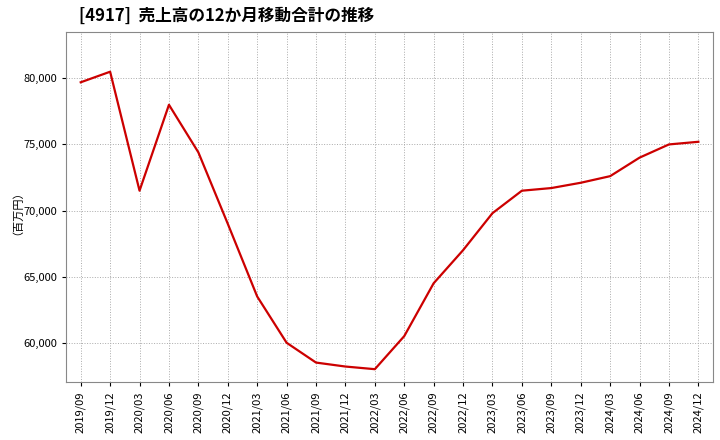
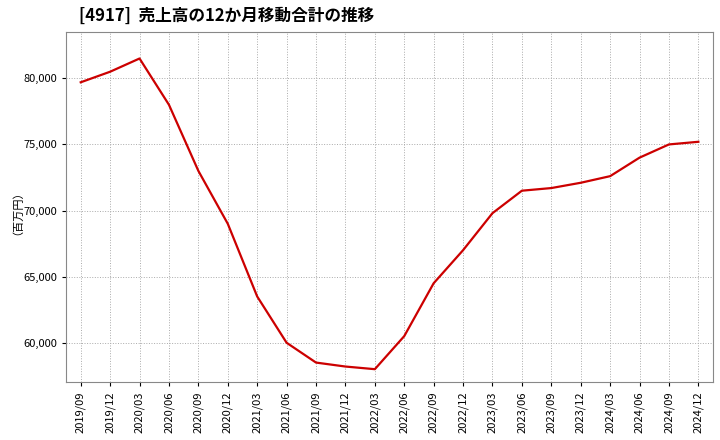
2020/03: 71,500 -> 81,500
2020/09: 74,400 -> 73,000
